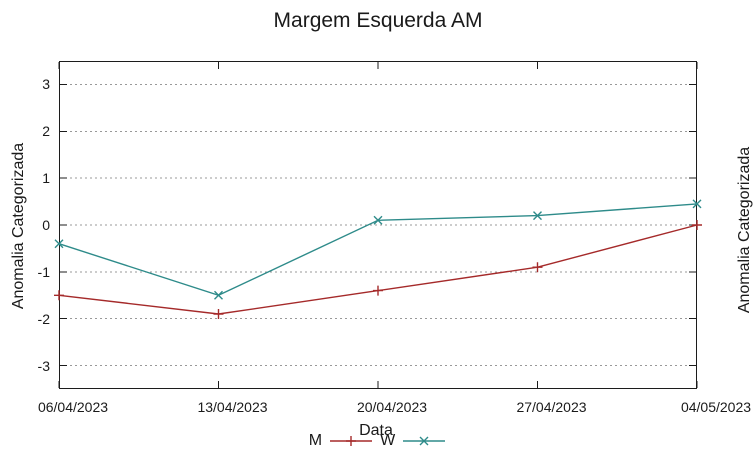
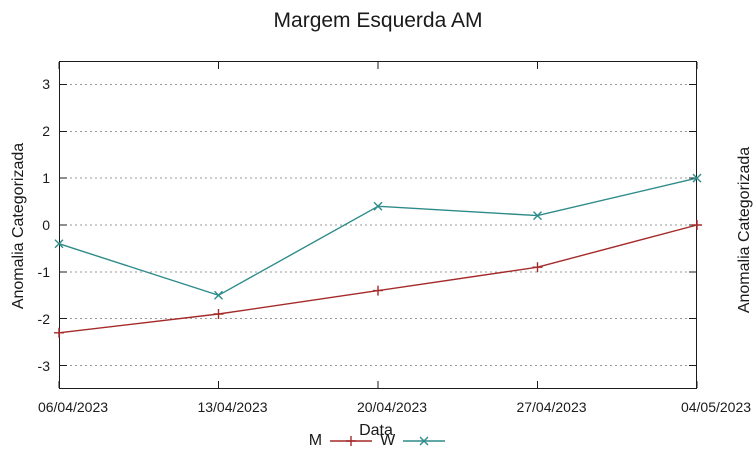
M/06/04/2023: -1.5 -> -2.3
W/20/04/2023: 0.1 -> 0.4
W/04/05/2023: 0.5 -> 1.0
